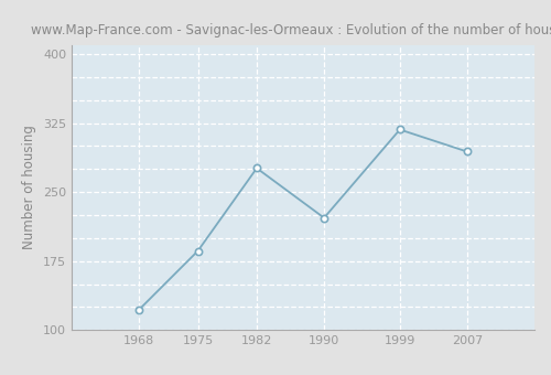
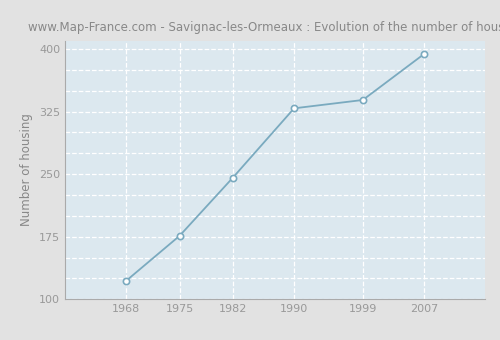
1975: 186 -> 176
1982: 276 -> 246
1990: 222 -> 329
1999: 318 -> 339
2007: 294 -> 394
